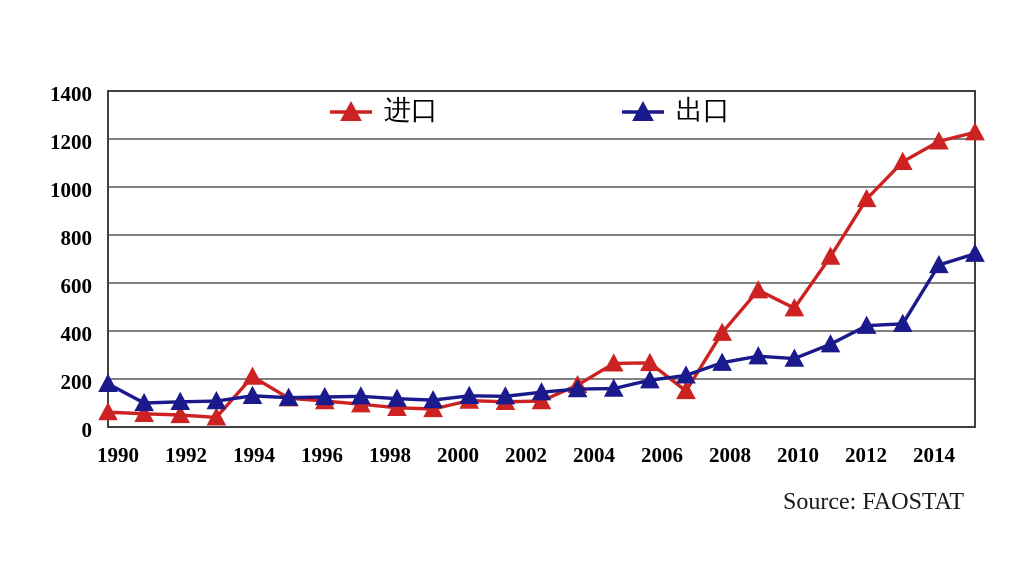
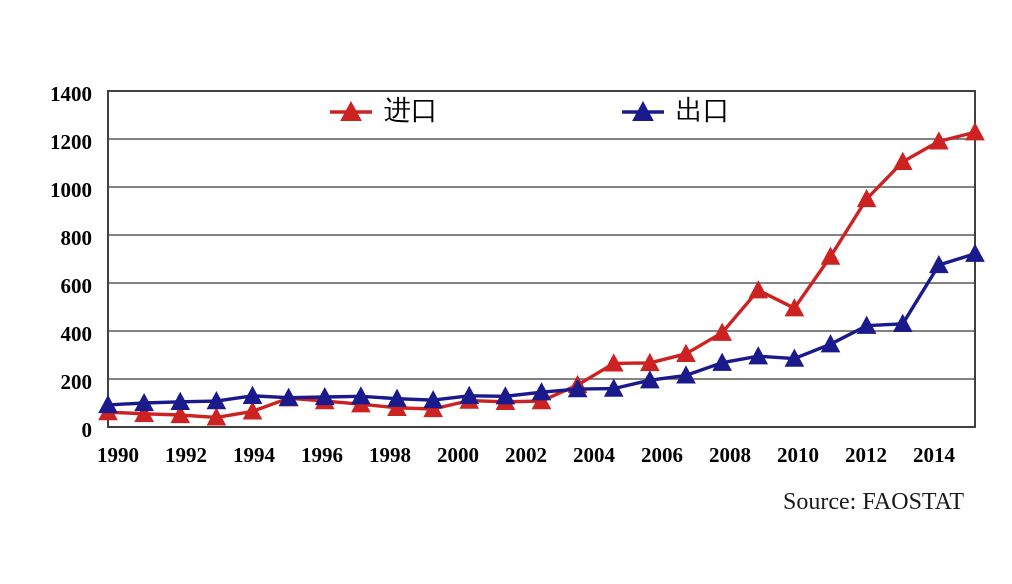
出口/1990: 180 -> 90
进口/1994: 210 -> 60
进口/2006: 150 -> 300
